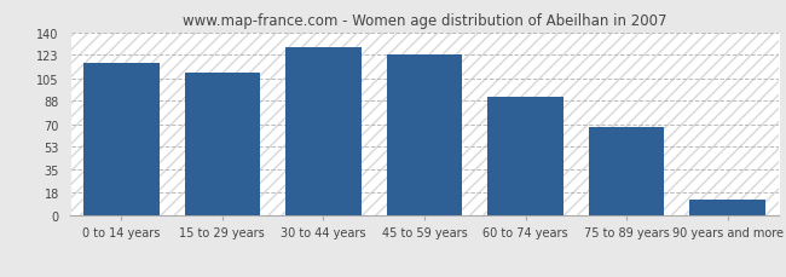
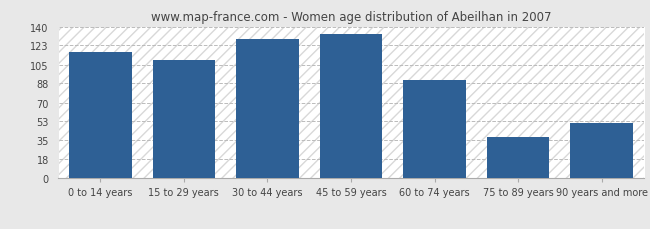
45 to 59 years: 123 -> 133
75 to 89 years: 68 -> 38
90 years and more: 12 -> 51
